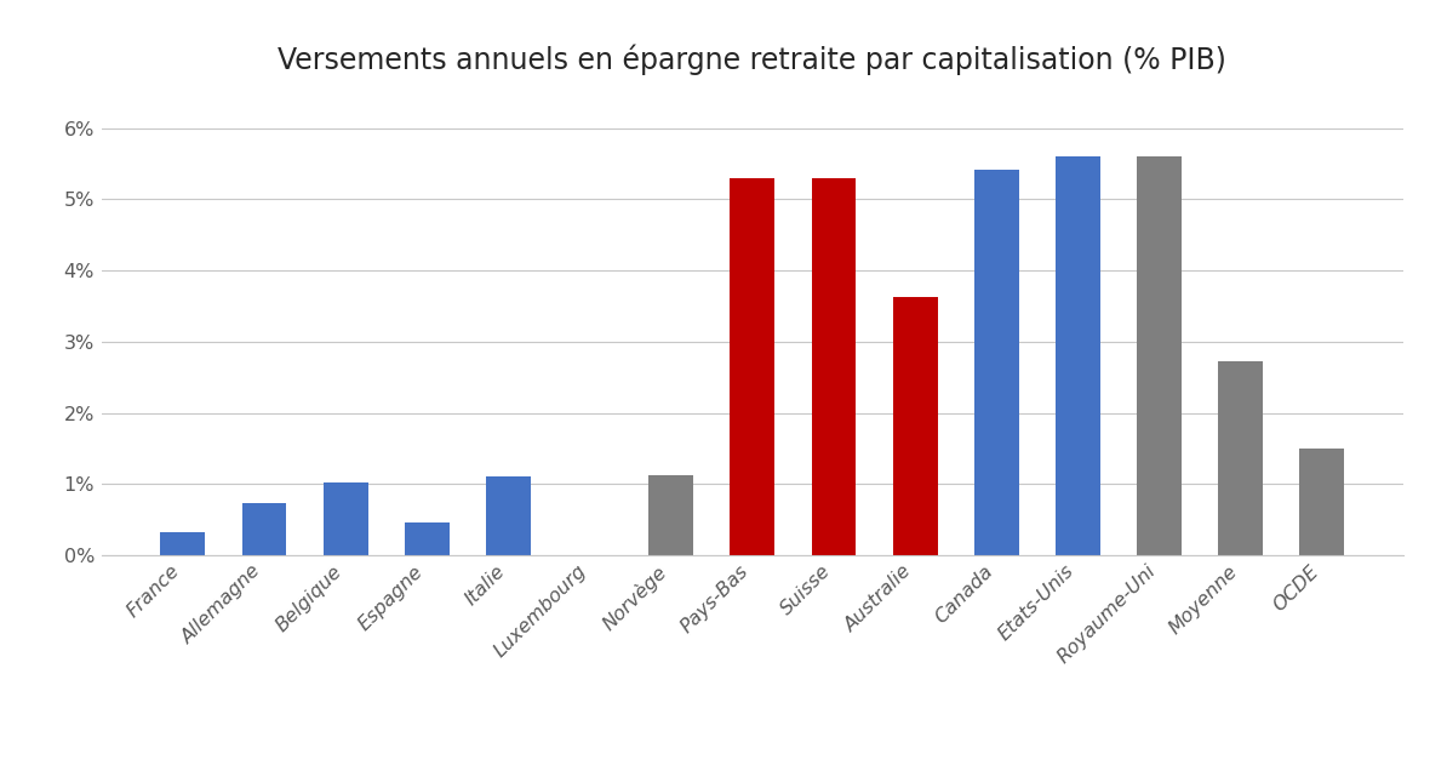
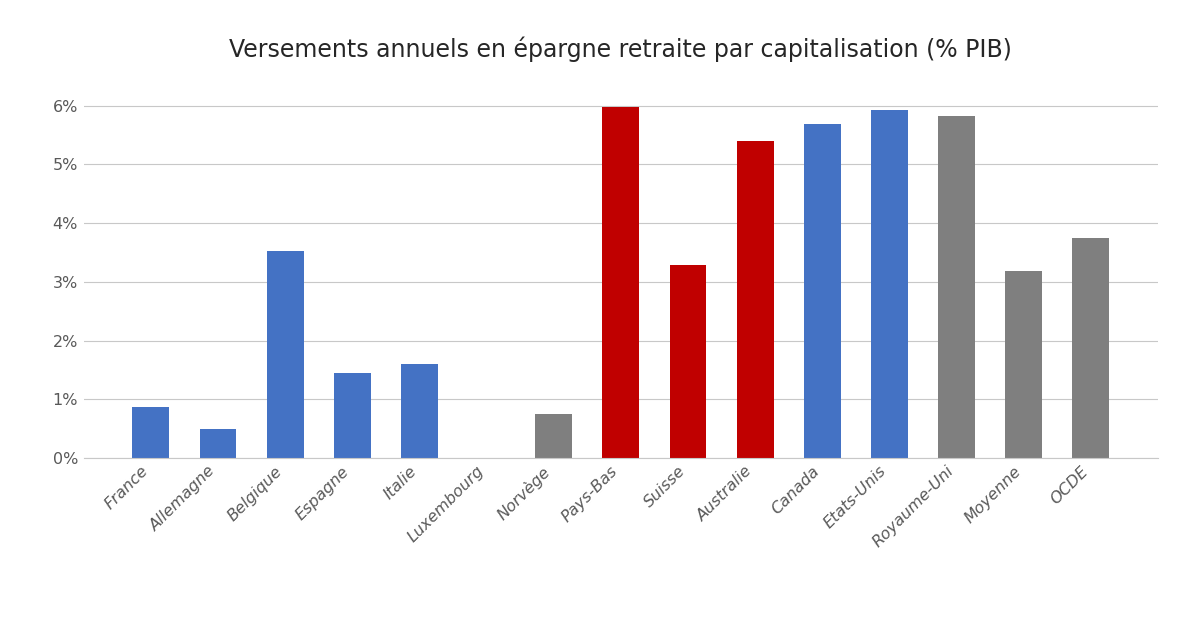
France: 0.33% -> 0.86%
Allemagne: 0.73% -> 0.50%
Belgique: 1.02% -> 3.52%
Espagne: 0.46% -> 1.44%
Italie: 1.10% -> 1.60%
Norvège: 1.12% -> 0.74%
Pays-Bas: 5.30% -> 5.98%
Suisse: 5.30% -> 3.28%
Australie: 3.62% -> 5.40%
Canada: 5.42% -> 5.68%
Etats-Unis: 5.60% -> 5.92%
Royaume-Uni: 5.60% -> 5.82%
Moyenne: 2.73% -> 3.18%
OCDE: 1.50% -> 3.74%
